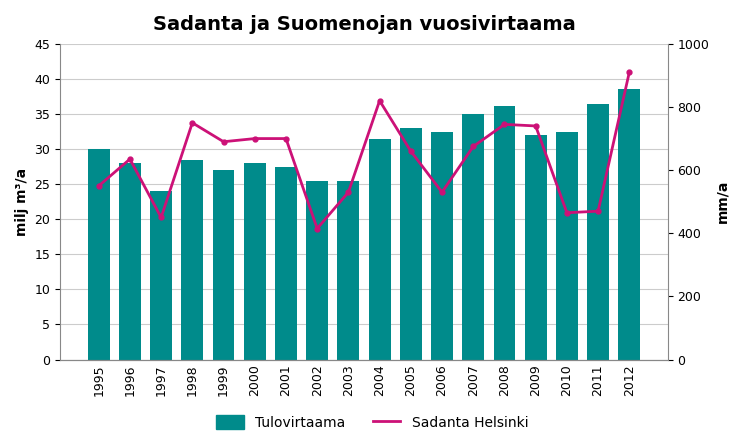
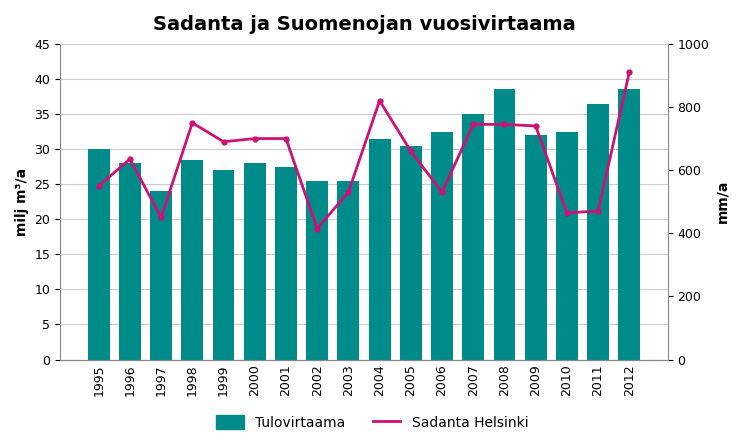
Tulovirtaama/2005: 33.0 -> 30.5
Sadanta Helsinki/2007: 675 -> 745
Tulovirtaama/2008: 36.2 -> 38.5
